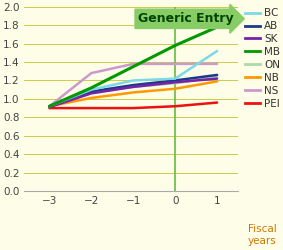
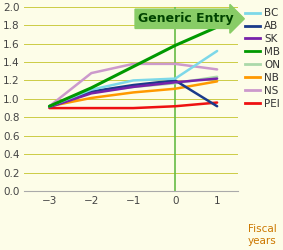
AB/1: 1.26 -> 0.92
NS/1: 1.38 -> 1.32
